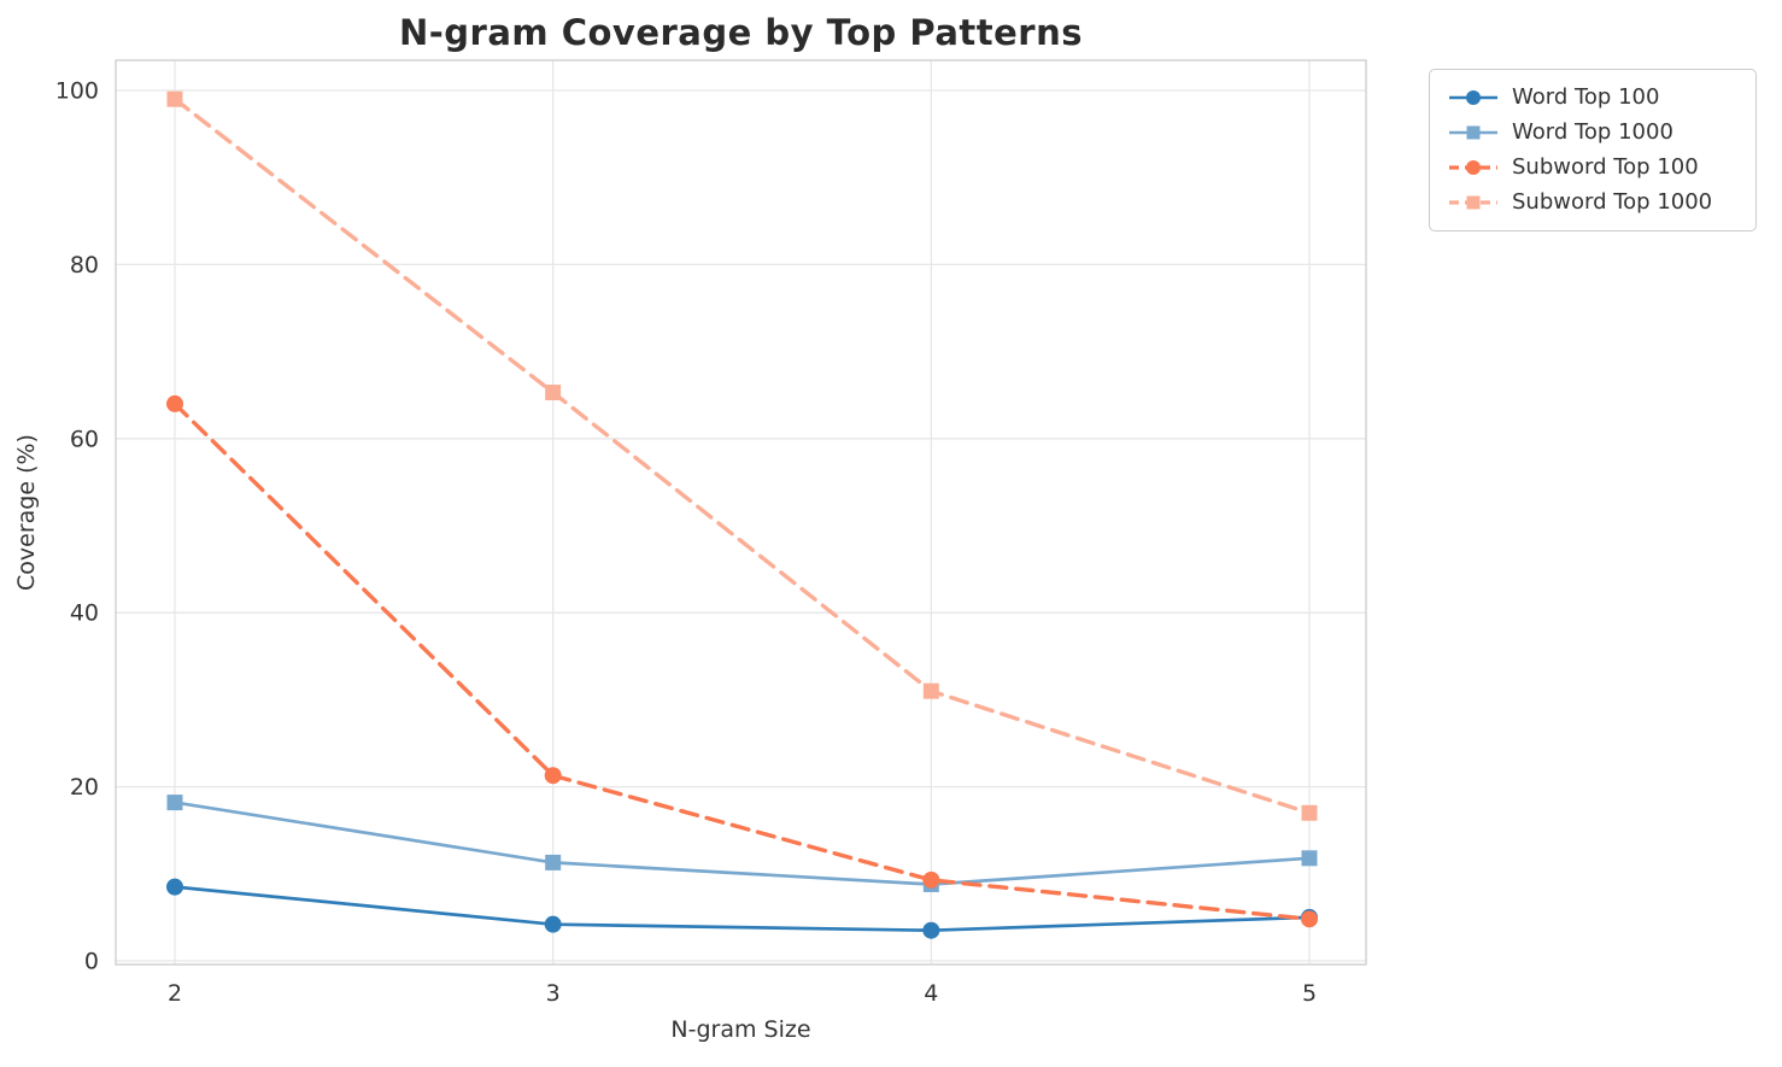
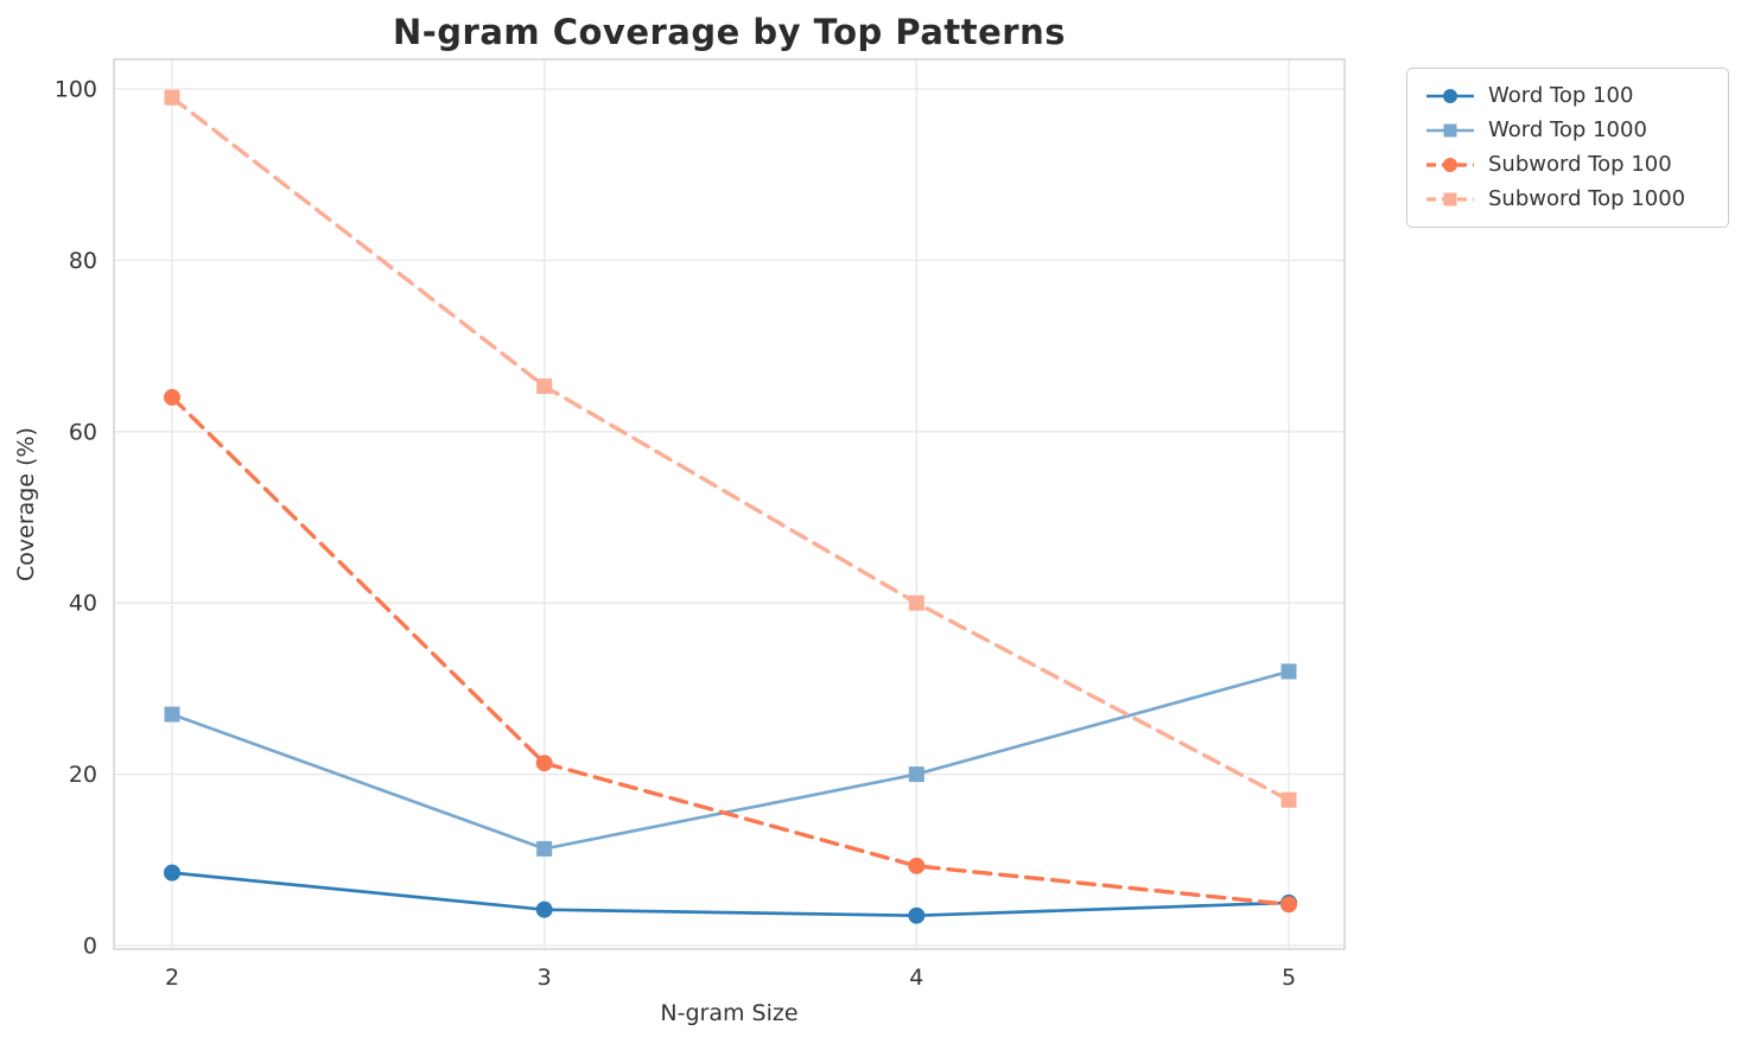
Word Top 1000/2: 18 -> 27
Word Top 1000/4: 9 -> 20
Subword Top 1000/4: 31 -> 40
Word Top 1000/5: 12 -> 32
